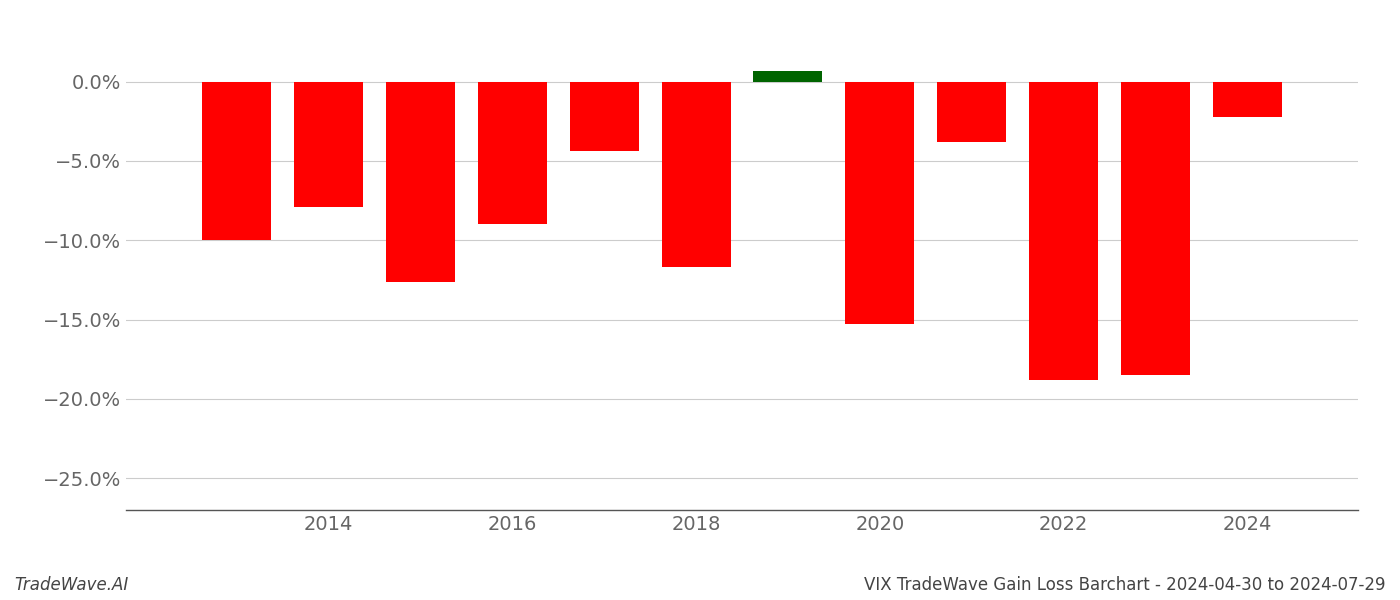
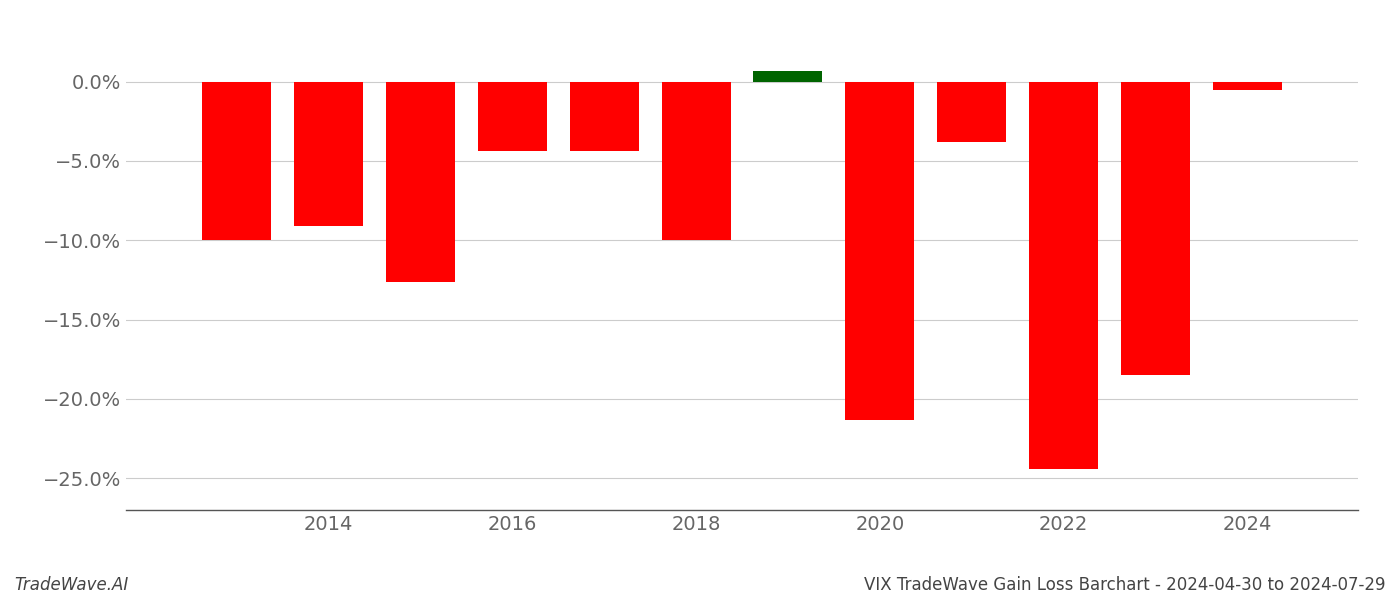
2014: -7.9% -> -9.1%
2016: -9.0% -> -4.4%
2018: -11.7% -> -10.0%
2020: -15.3% -> -21.3%
2022: -18.8% -> -24.4%
2024: -2.2% -> -0.5%
